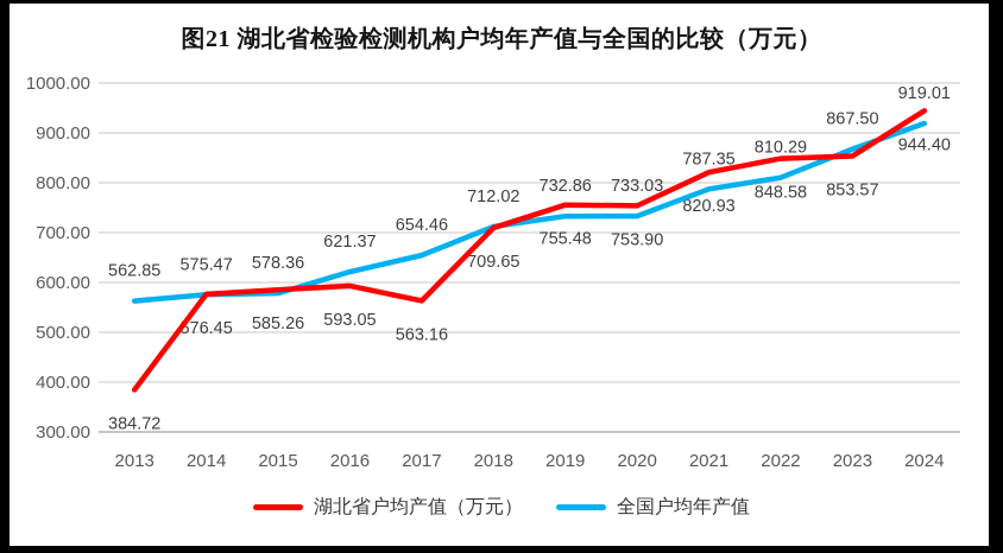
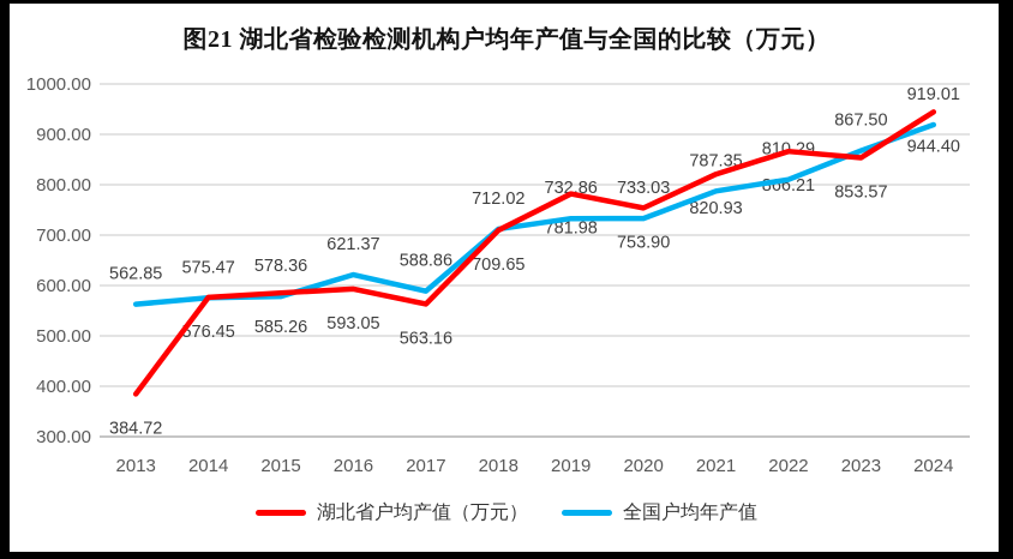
全国户均年产值/2017: 654.46 -> 588.86
湖北省户均产值（万元）/2019: 755.48 -> 781.98
湖北省户均产值（万元）/2022: 848.58 -> 866.21
